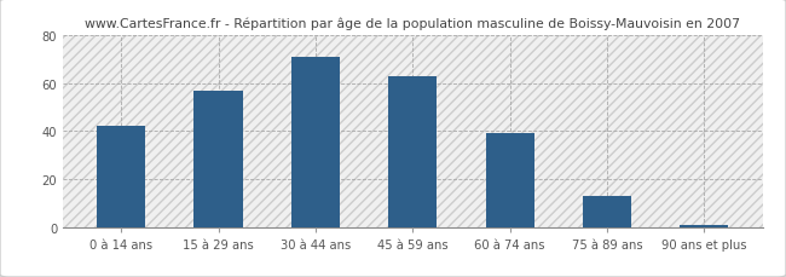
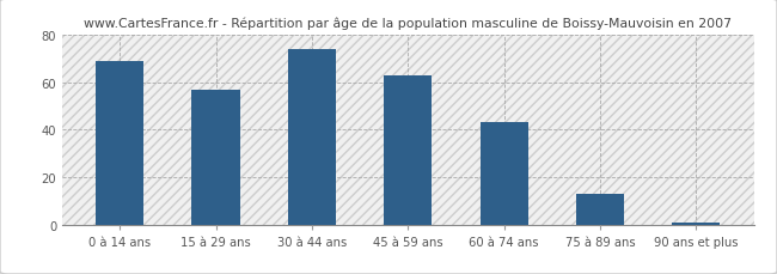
0 à 14 ans: 42 -> 69
30 à 44 ans: 71 -> 74
60 à 74 ans: 39 -> 43
